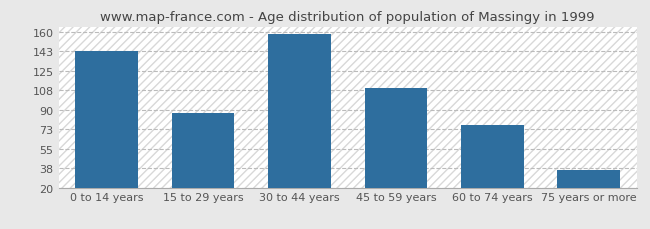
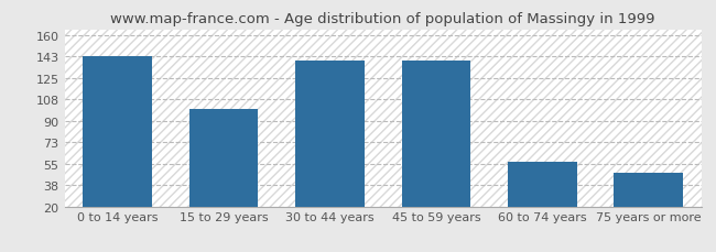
15 to 29 years: 87 -> 100
30 to 44 years: 158 -> 139
45 to 59 years: 110 -> 139
60 to 74 years: 76 -> 57
75 years or more: 36 -> 48
